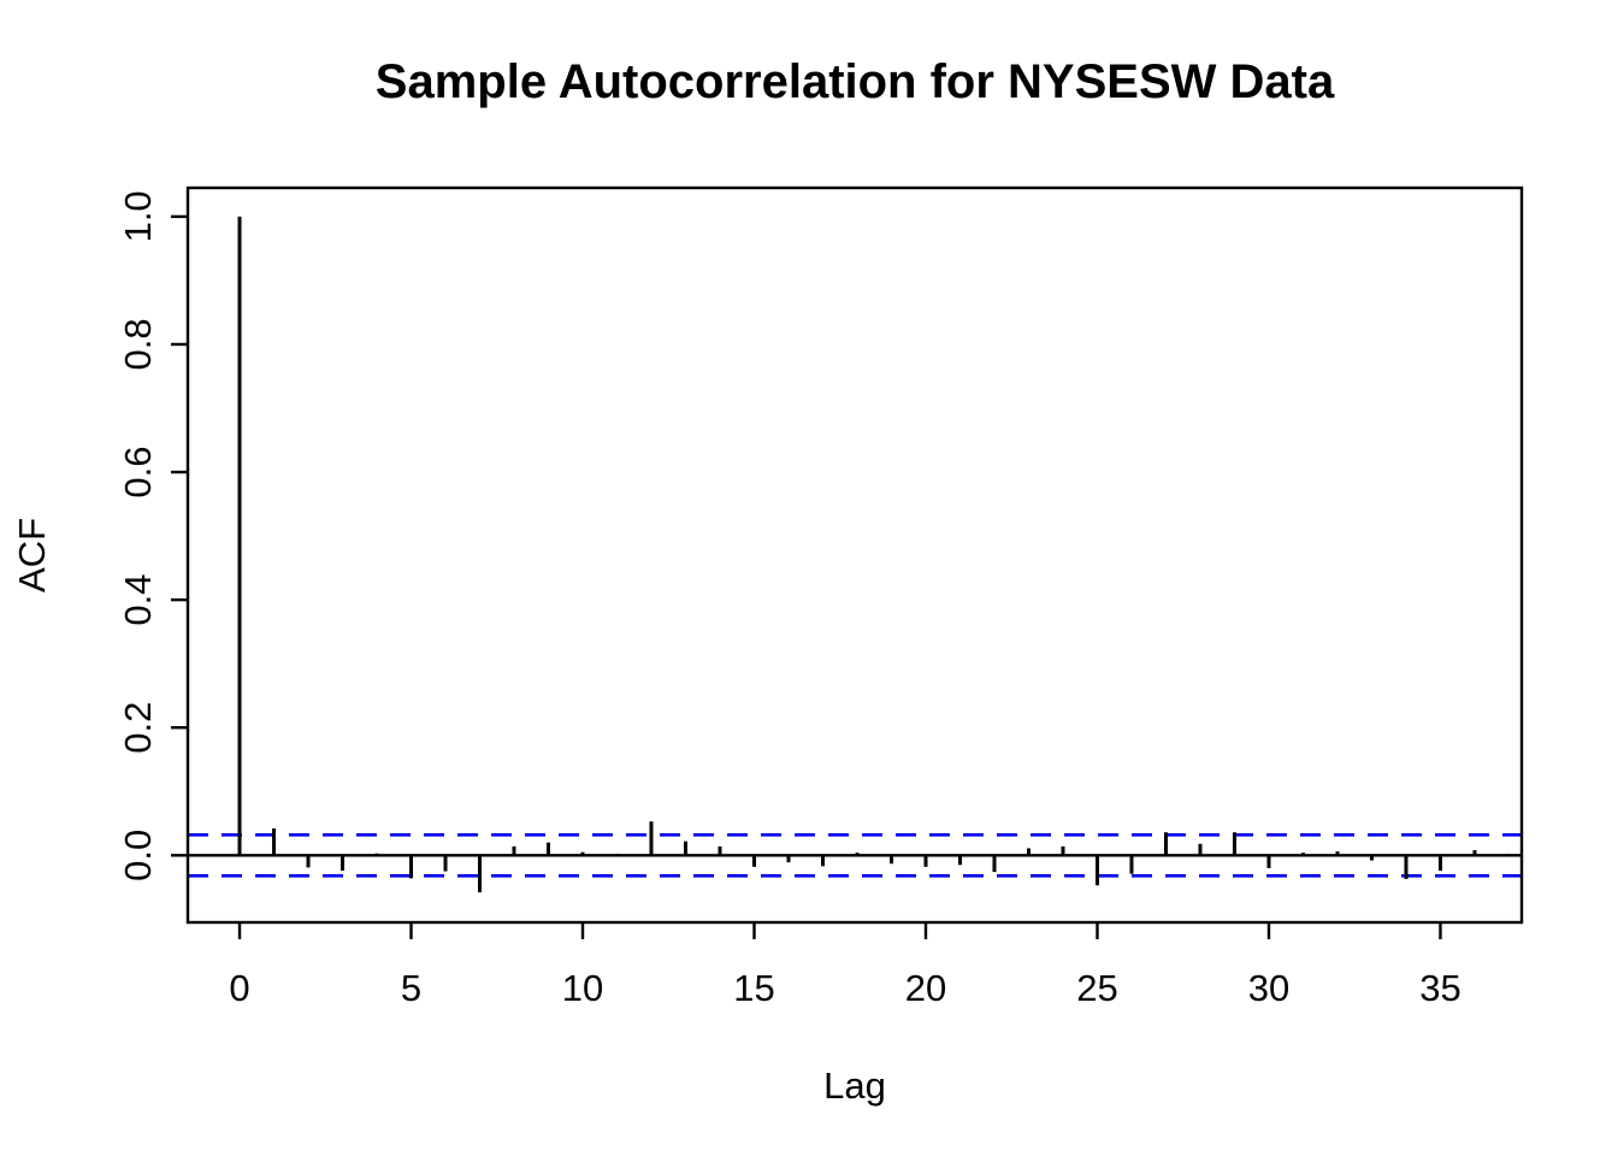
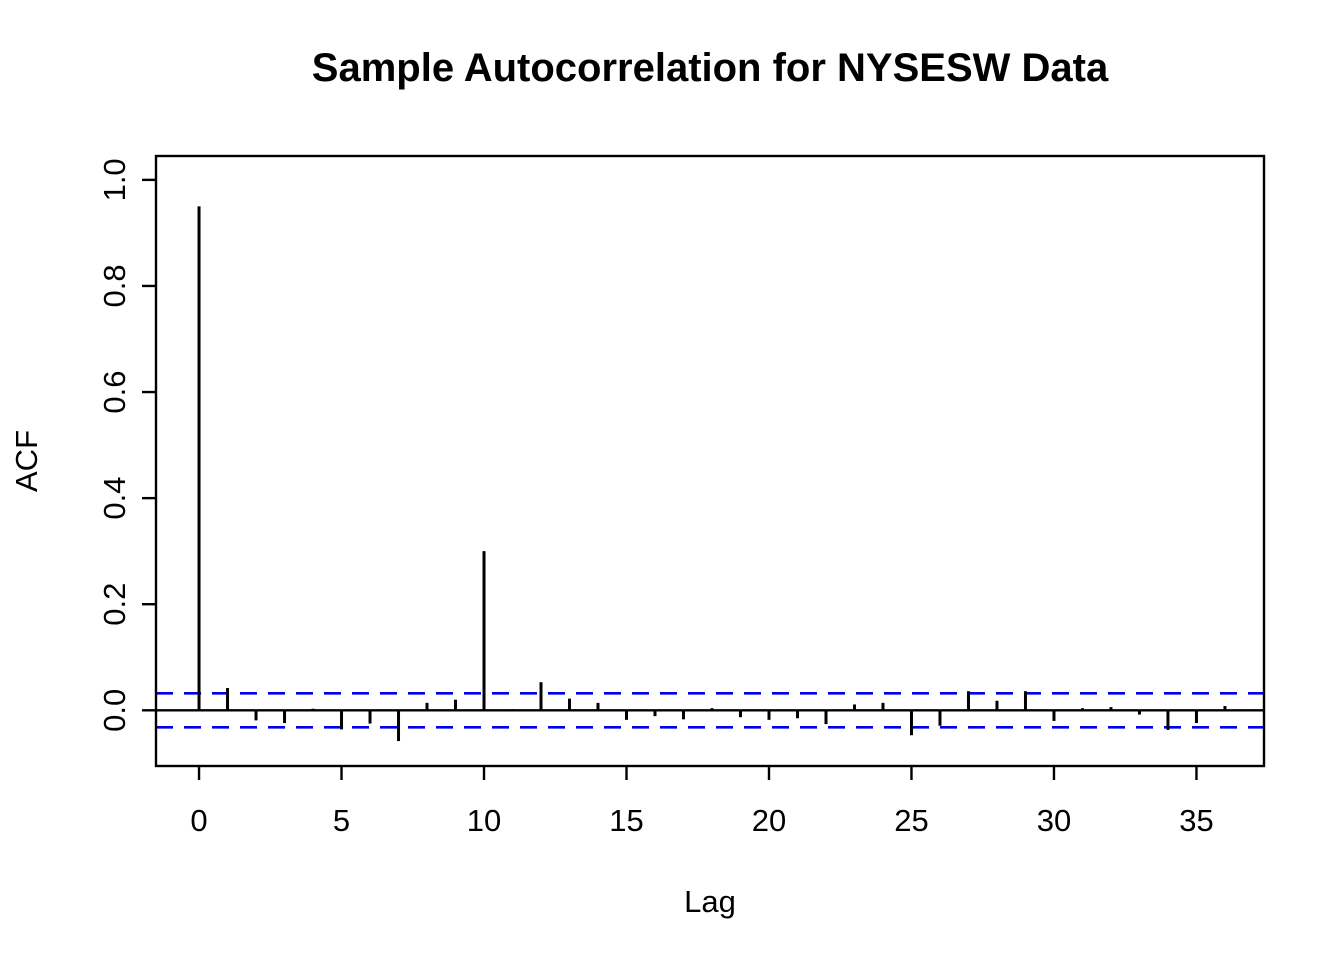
0: 1.00 -> 0.95
10: 0.01 -> 0.30
